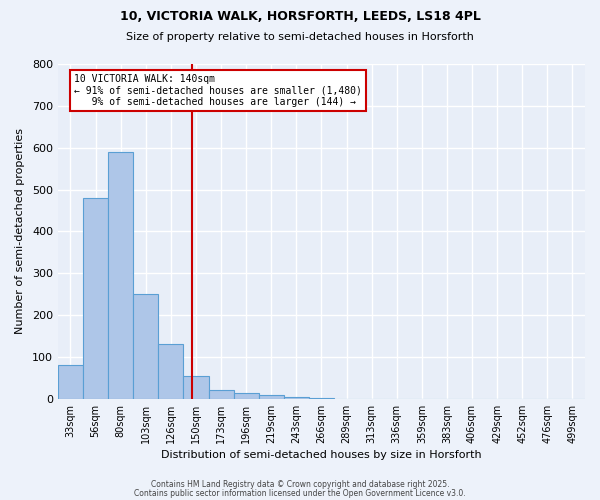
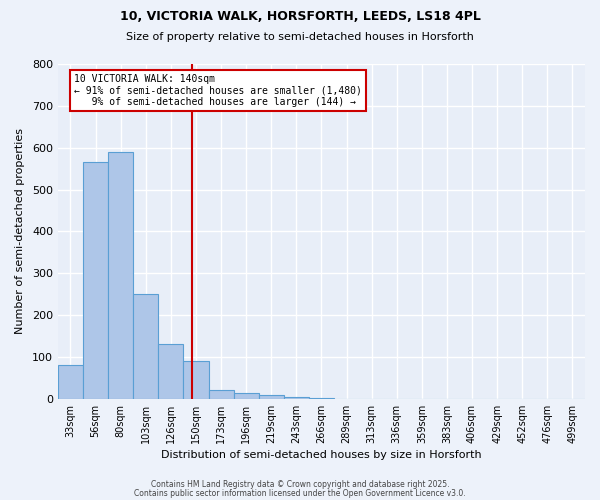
56sqm: 480 -> 565
150sqm: 55 -> 90
